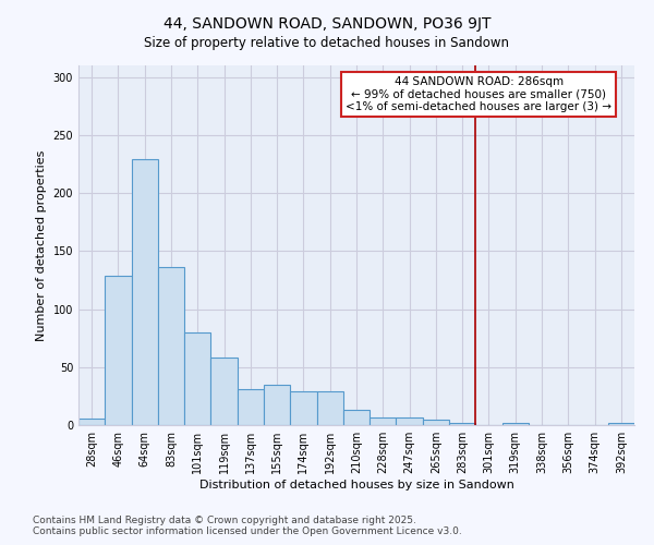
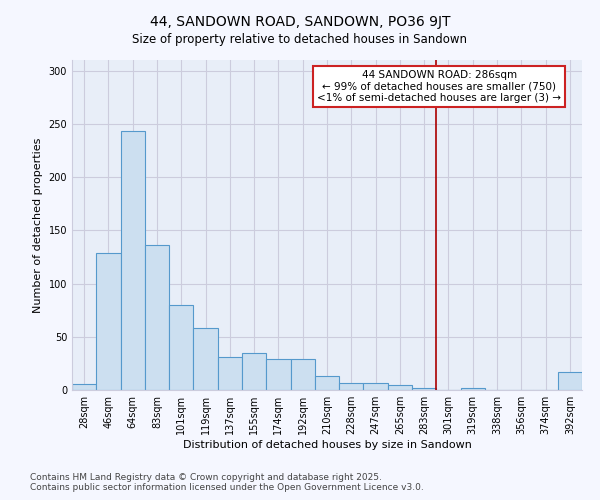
64sqm: 229 -> 243
392sqm: 2 -> 17
